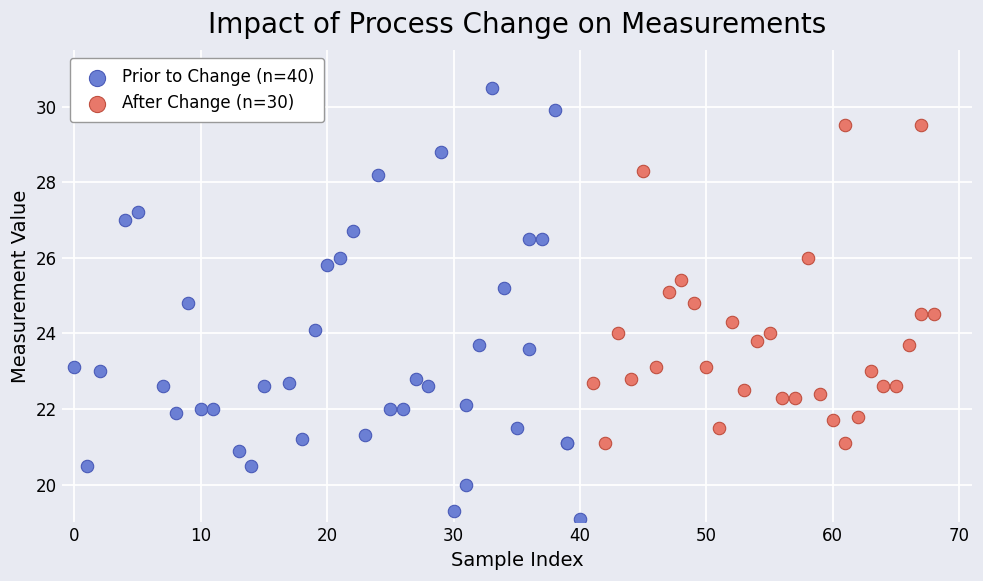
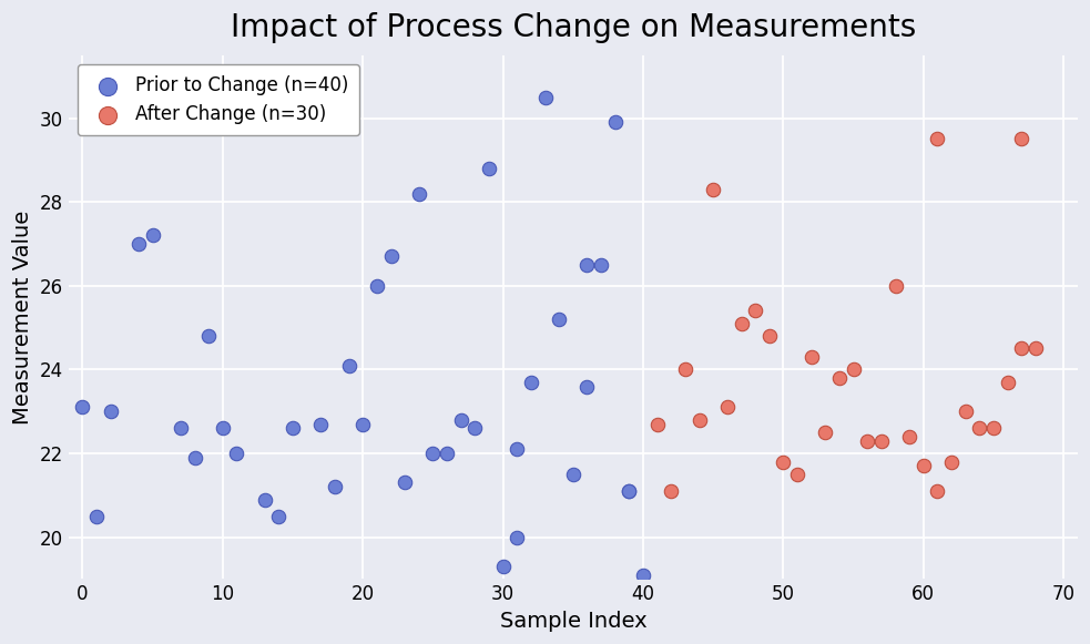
Prior to Change (n=40)/10: 22.0 -> 22.6
Prior to Change (n=40)/20: 25.8 -> 22.7
After Change (n=30)/50: 23.1 -> 21.8
